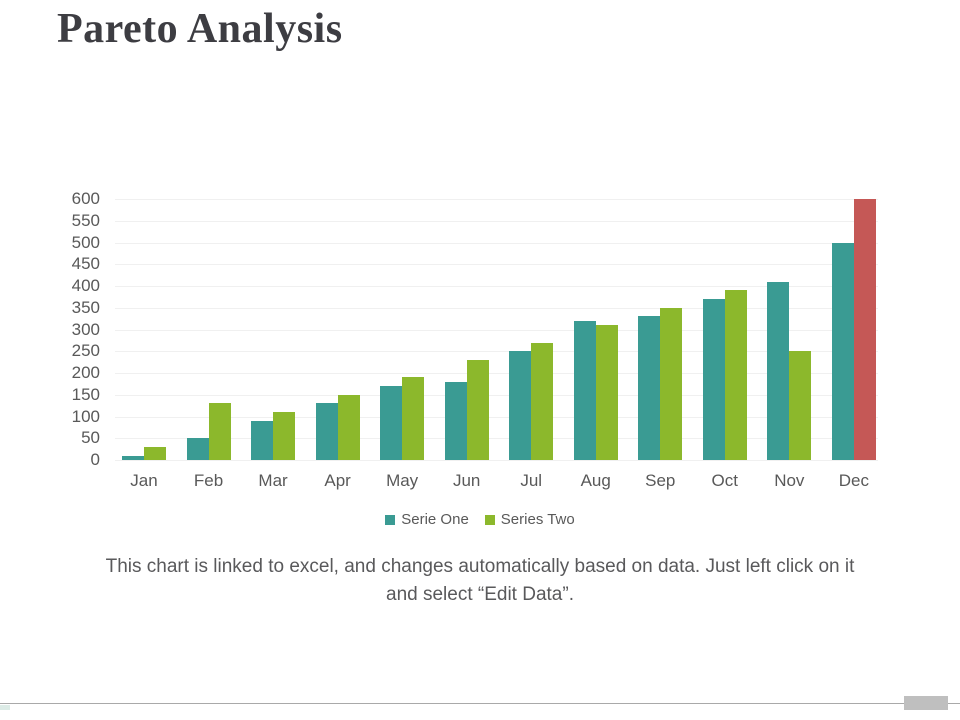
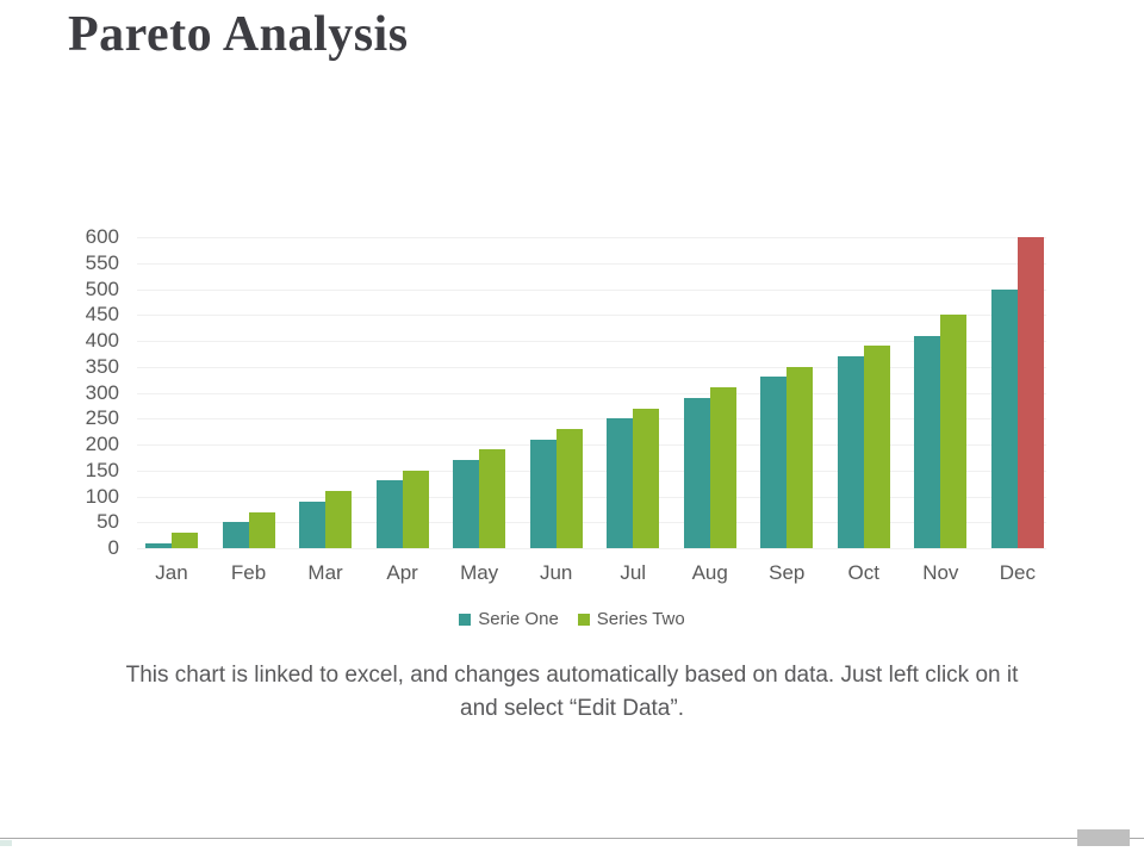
Series Two/Feb: 130 -> 70
Serie One/Jun: 180 -> 210
Serie One/Aug: 320 -> 290
Series Two/Nov: 250 -> 450
